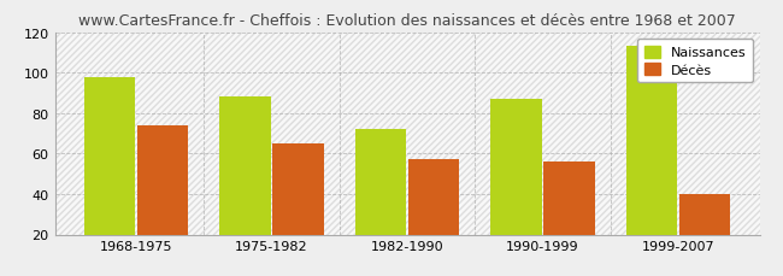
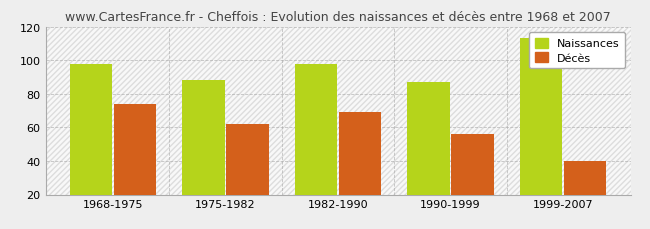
Décès/1975-1982: 65 -> 62
Naissances/1982-1990: 72 -> 98
Décès/1982-1990: 57 -> 69
